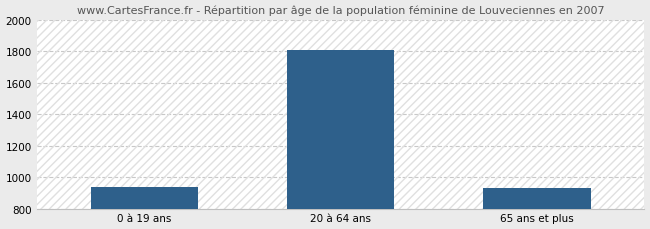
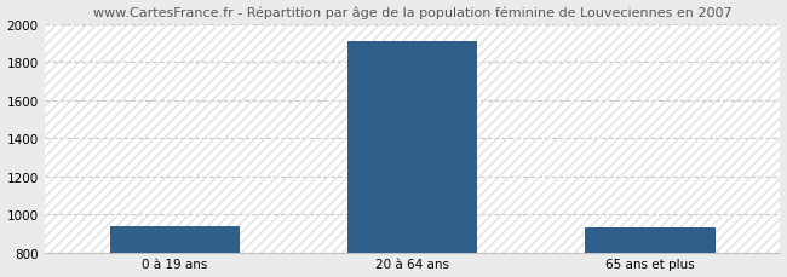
20 à 64 ans: 1810 -> 1910
